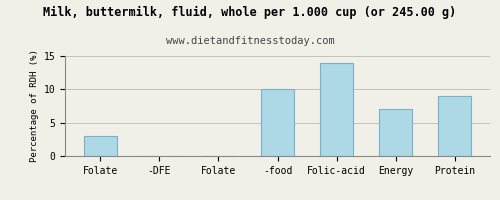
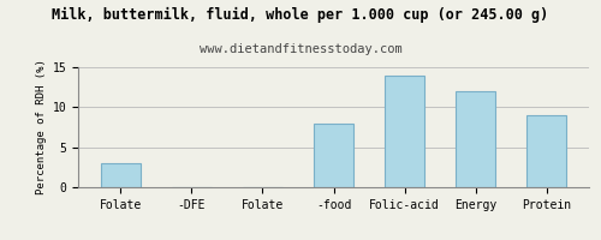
-food: 10 -> 8
Energy: 7 -> 12
